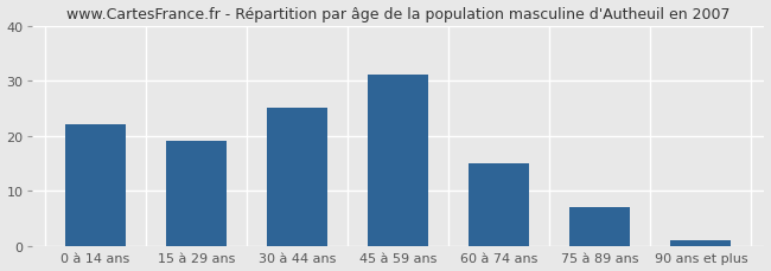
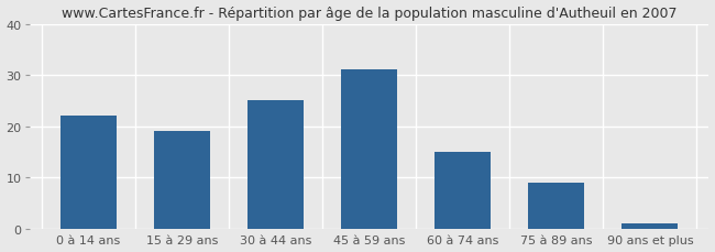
75 à 89 ans: 7 -> 9
